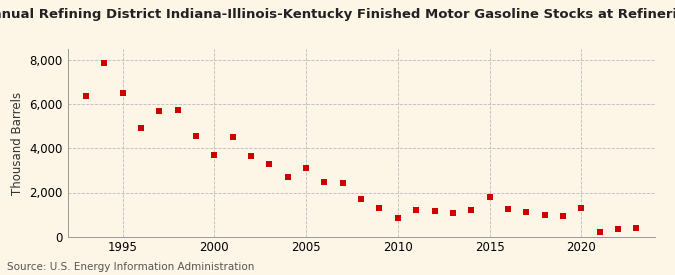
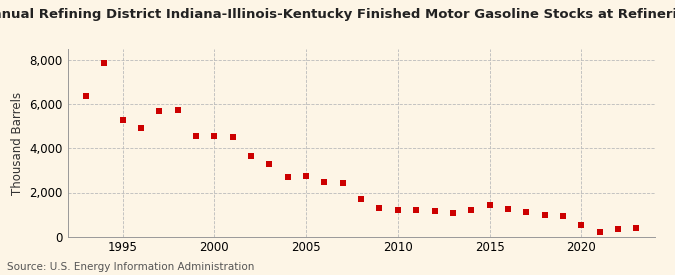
1995: 6,500 -> 5,300
2000: 3,700 -> 4,550
2005: 3,100 -> 2,750
2010: 850 -> 1,200
2015: 1,800 -> 1,450
2020: 1,300 -> 520
